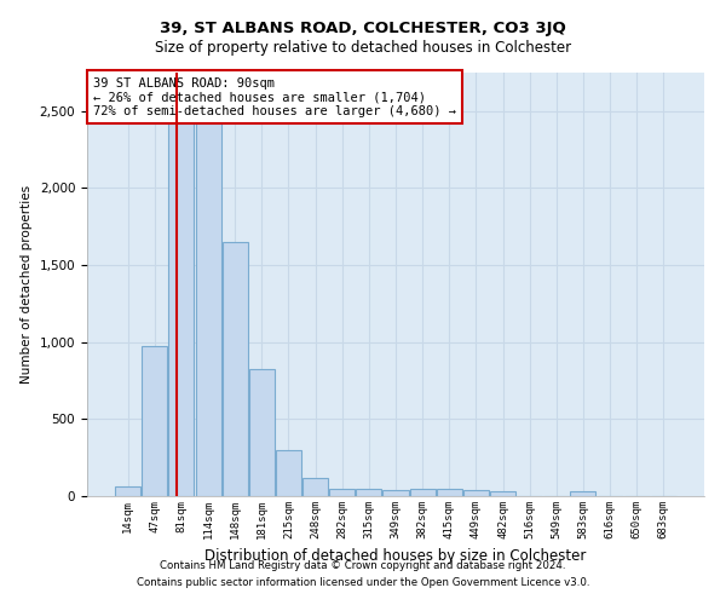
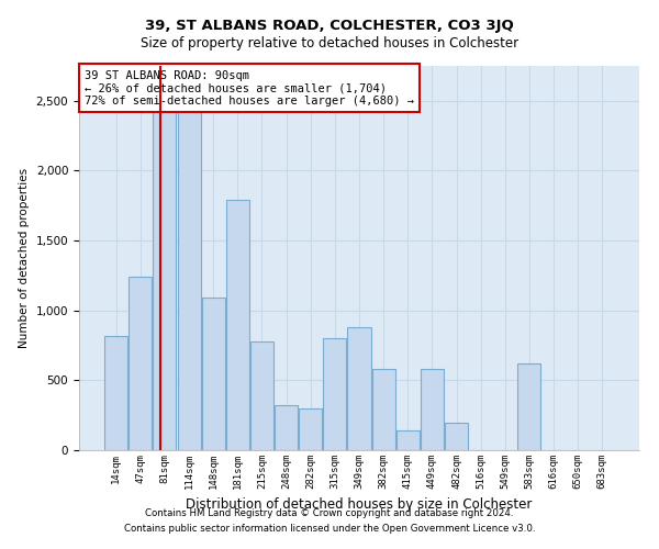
14sqm: 60 -> 820
47sqm: 980 -> 1,240
148sqm: 1,650 -> 1,090
181sqm: 820 -> 1,790
215sqm: 300 -> 780
248sqm: 120 -> 320
282sqm: 50 -> 300
315sqm: 50 -> 800
349sqm: 40 -> 880
382sqm: 50 -> 580
415sqm: 50 -> 140
449sqm: 40 -> 580
482sqm: 30 -> 200
583sqm: 30 -> 620
